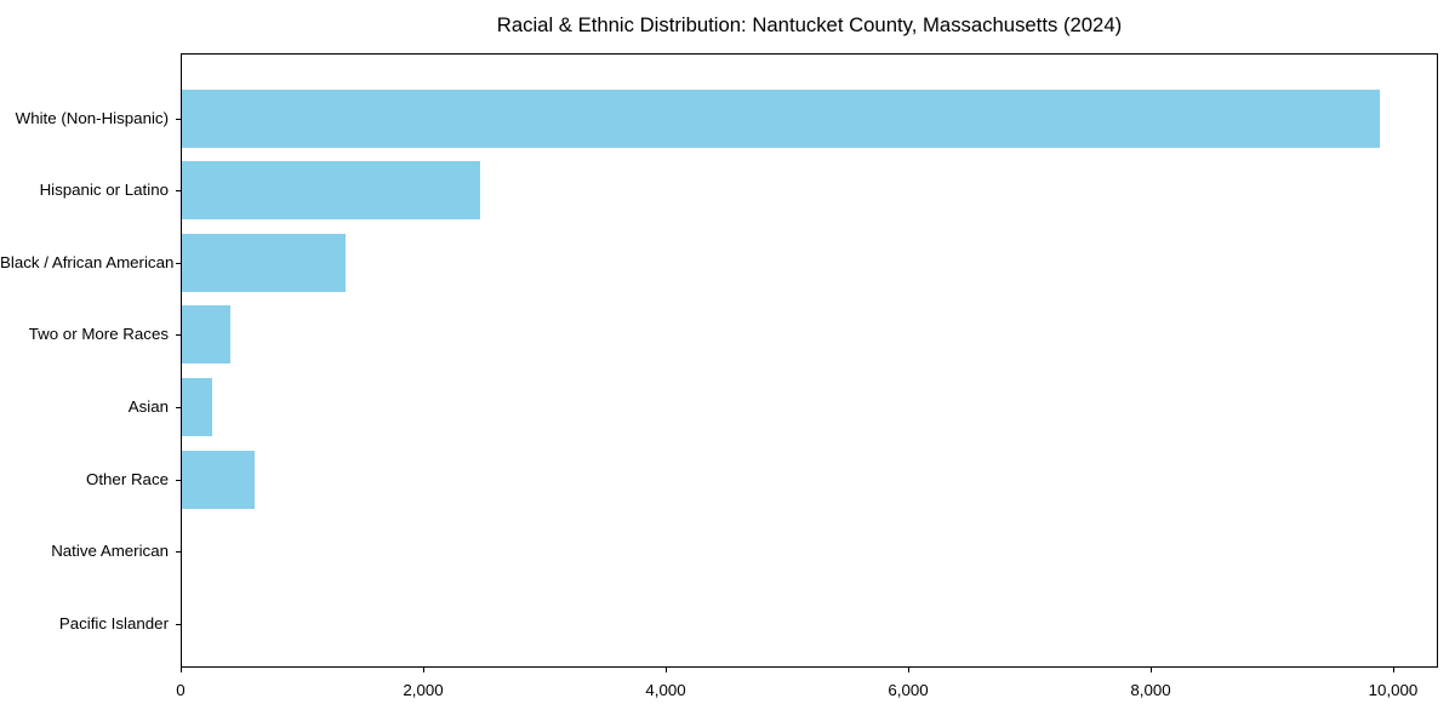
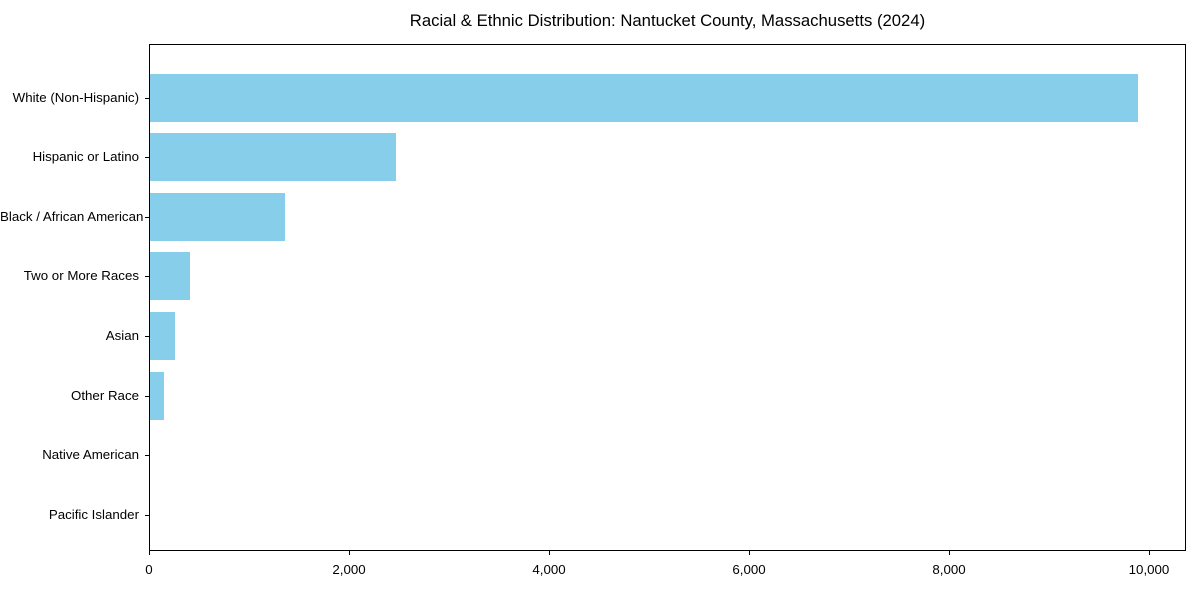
Other Race: 600 -> 100
